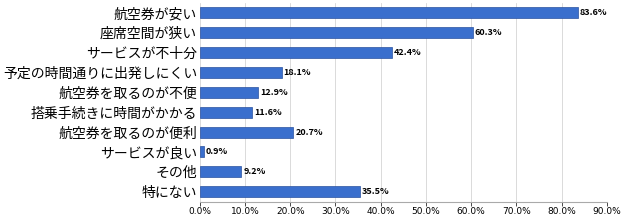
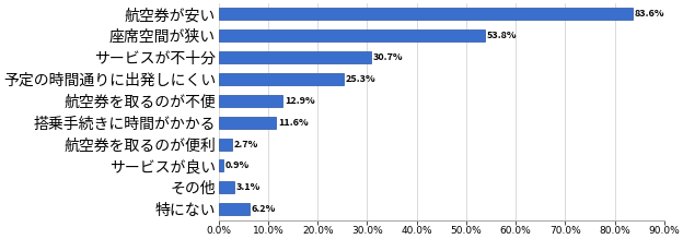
座席空間が狭い: 60.3% -> 53.8%
サービスが不十分: 42.4% -> 30.7%
予定の時間通りに出発しにくい: 18.1% -> 25.3%
航空券を取るのが便利: 20.7% -> 2.7%
その他: 9.2% -> 3.1%
特にない: 35.5% -> 6.2%
